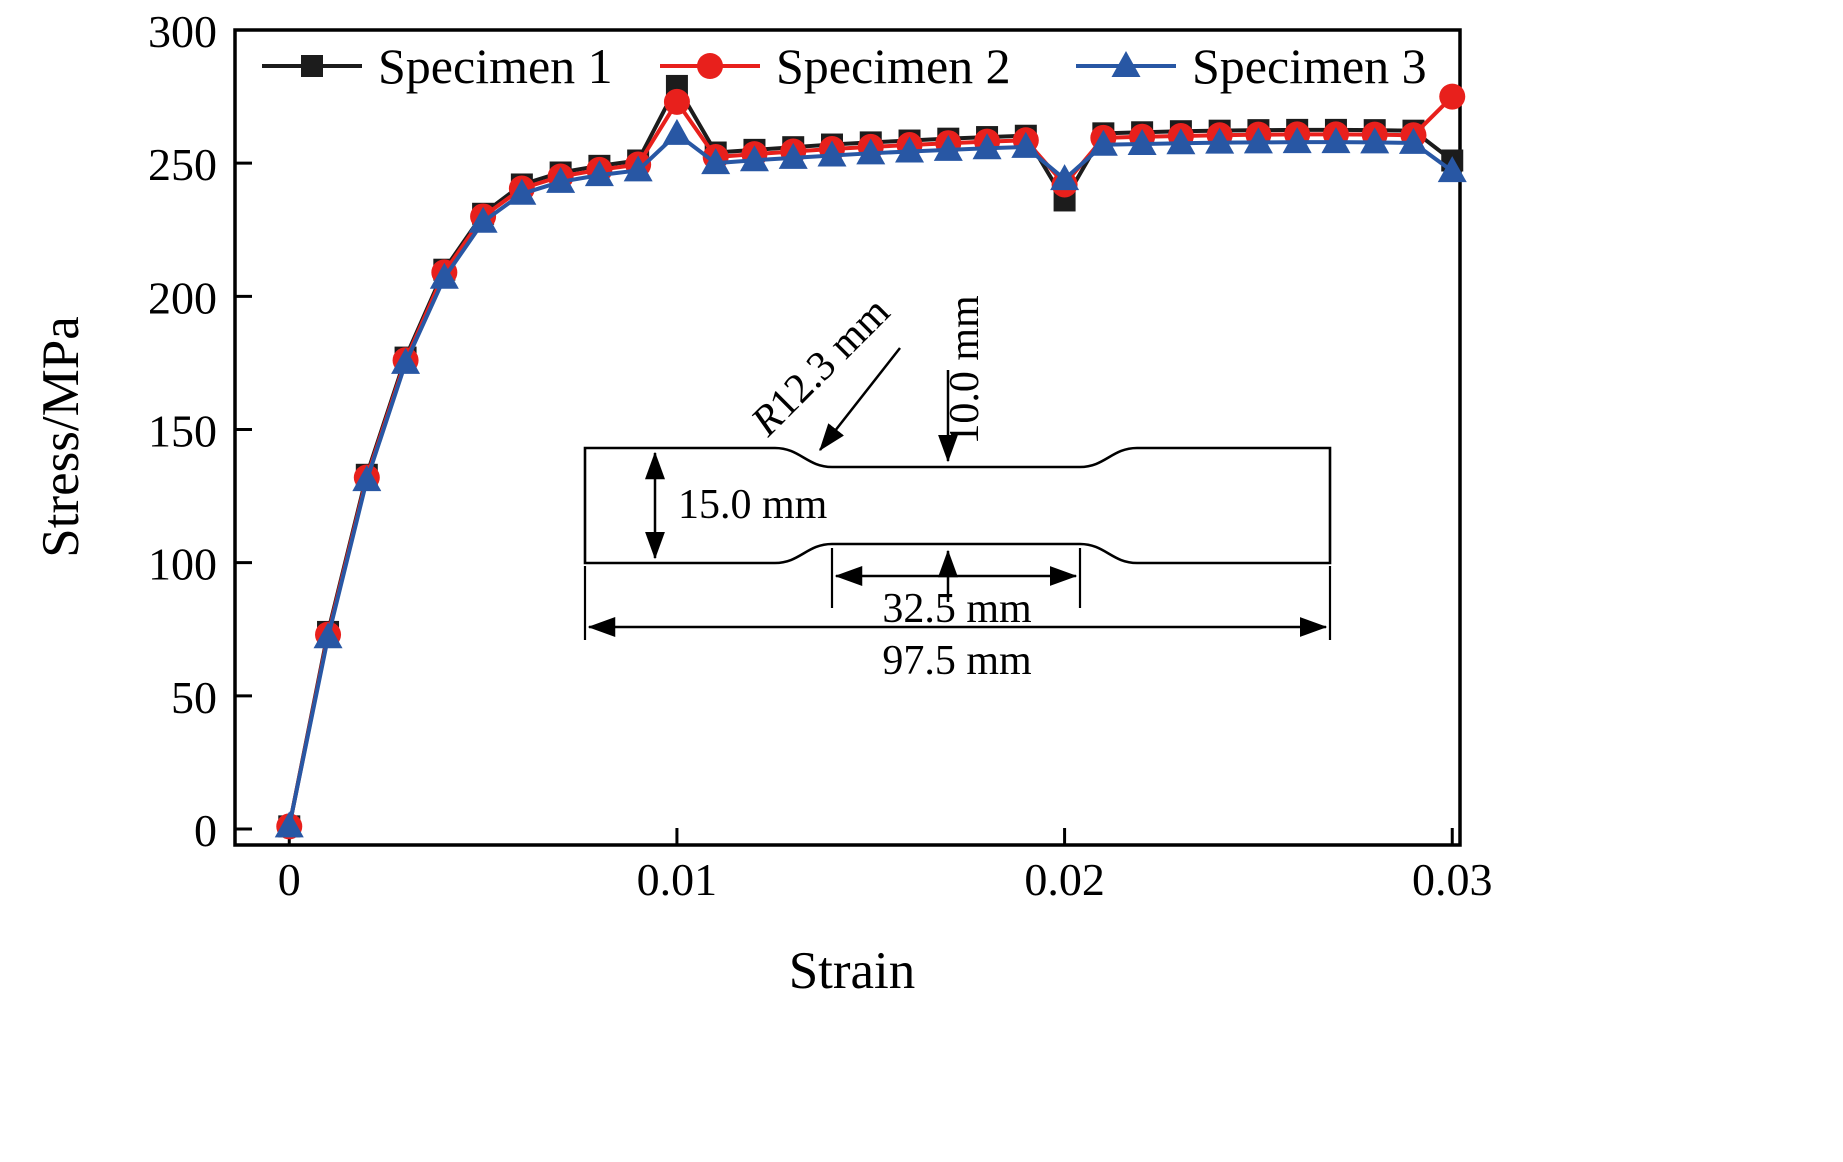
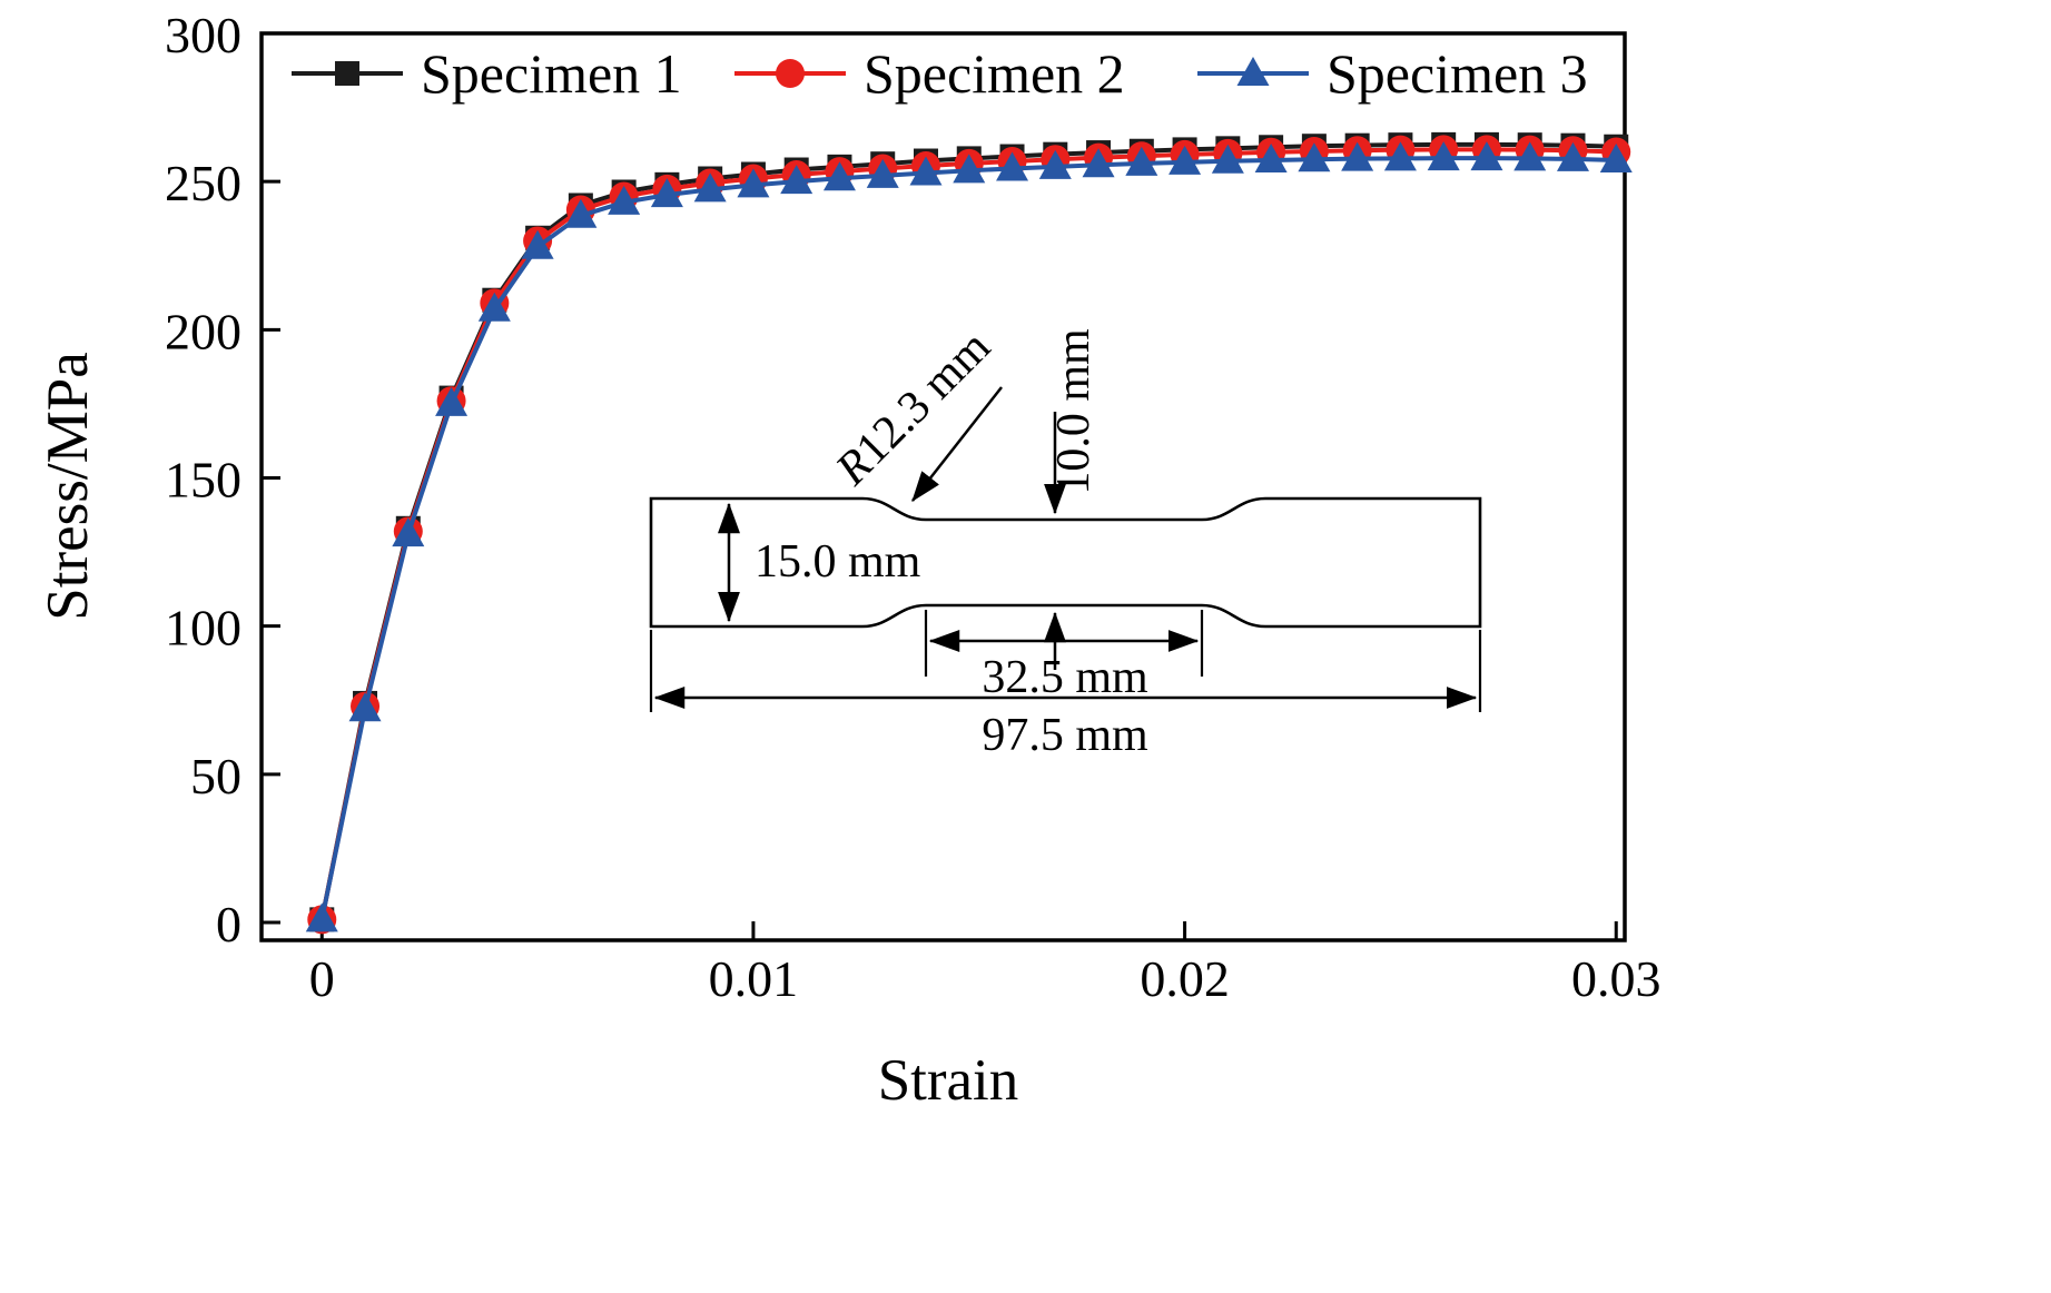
Specimen 1/0.01: 279 -> 252
Specimen 2/0.01: 273 -> 251
Specimen 3/0.01: 261 -> 249
Specimen 1/0.02: 236 -> 261
Specimen 2/0.02: 242 -> 259
Specimen 3/0.02: 244 -> 256
Specimen 1/0.03: 251 -> 262
Specimen 2/0.03: 275 -> 260
Specimen 3/0.03: 247 -> 257
